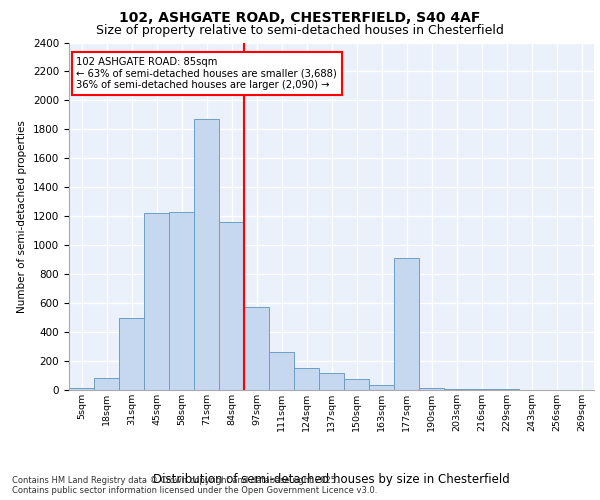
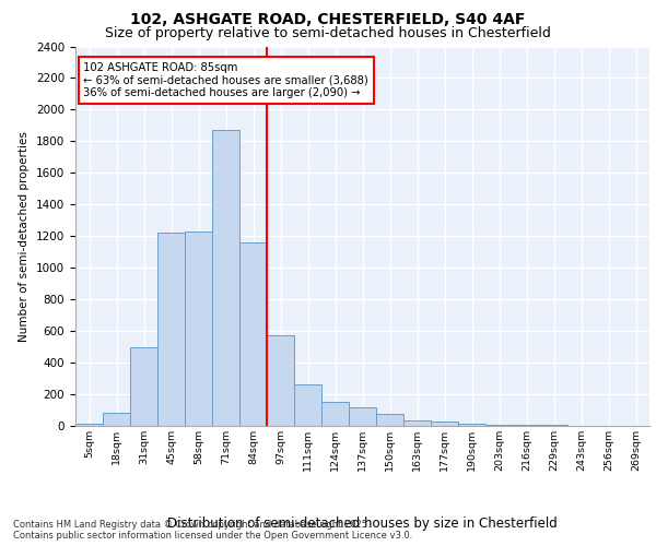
177sqm: 910 -> 20
